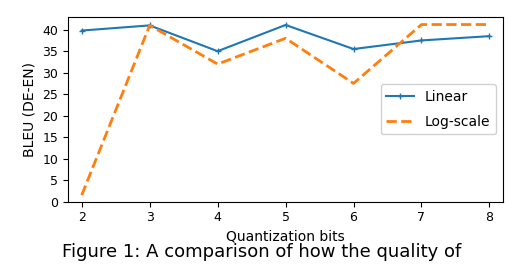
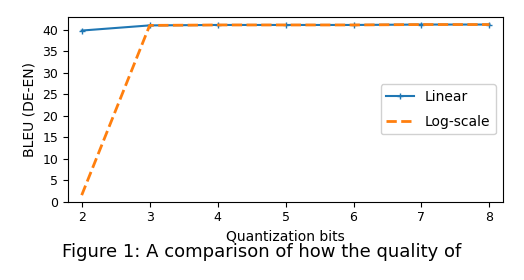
Linear/4: 35.0 -> 41.1
Log-scale/4: 32.0 -> 41.1
Log-scale/5: 38.0 -> 41.1
Linear/6: 35.5 -> 41.1
Log-scale/6: 27.5 -> 41.1
Linear/7: 37.5 -> 41.2
Linear/8: 38.5 -> 41.2
